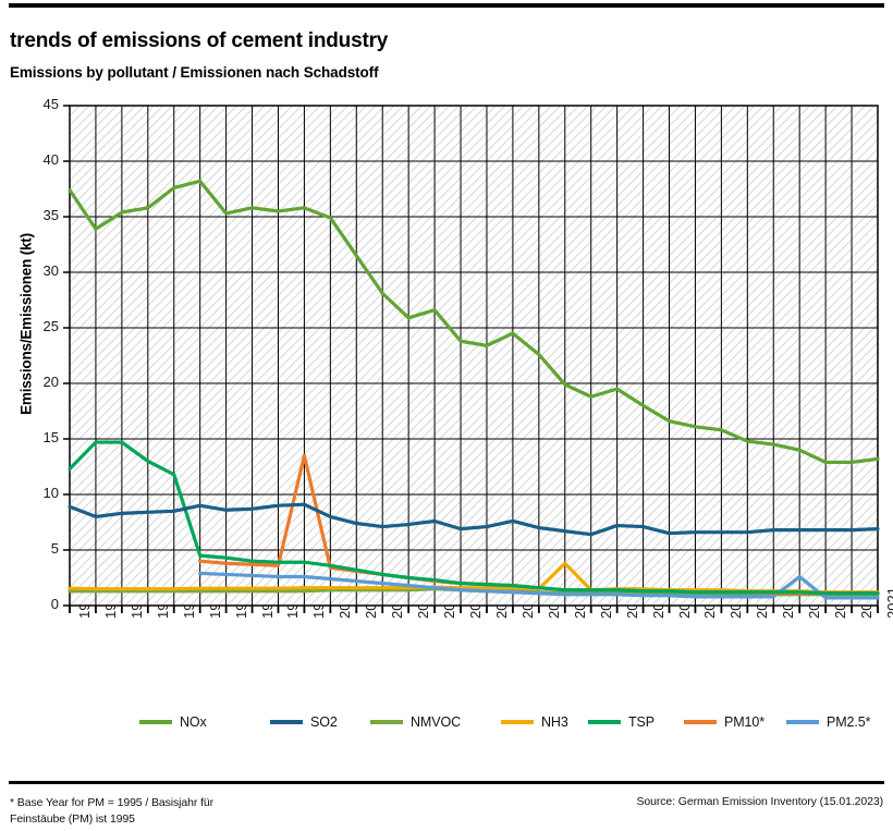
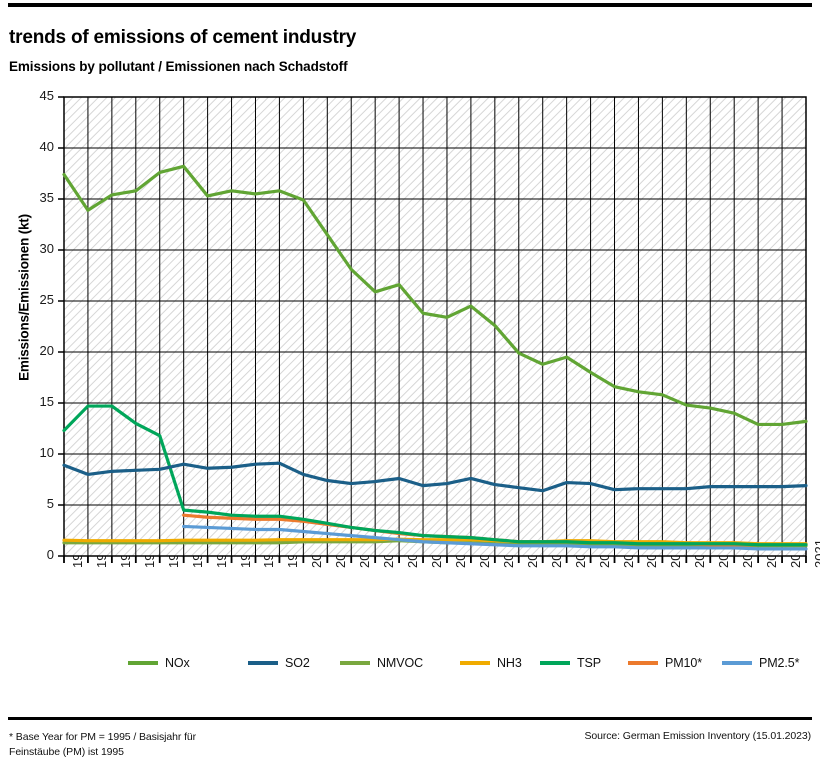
PM10*/1999: 13.5 -> 3.6
NH3/2009: 3.8 -> 1.4
PM2.5*/2018: 2.6 -> 0.8
